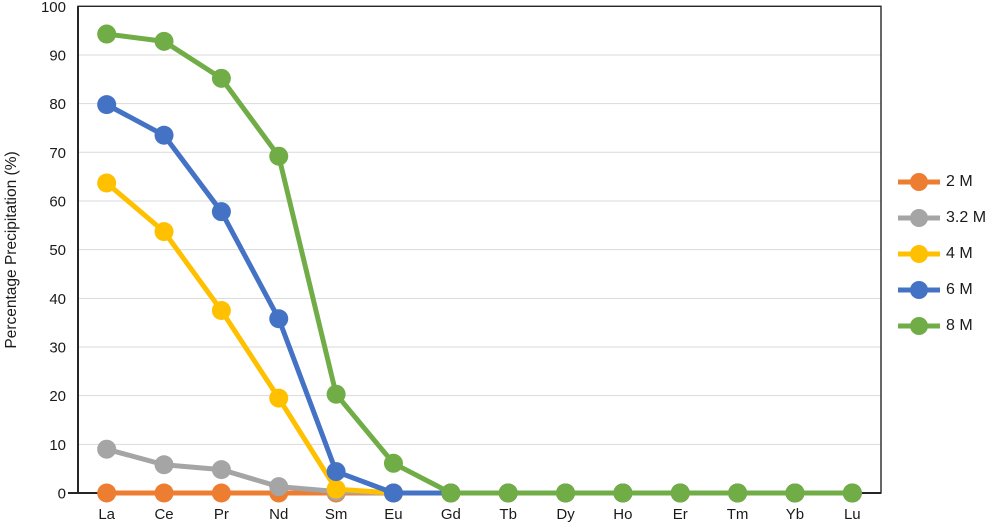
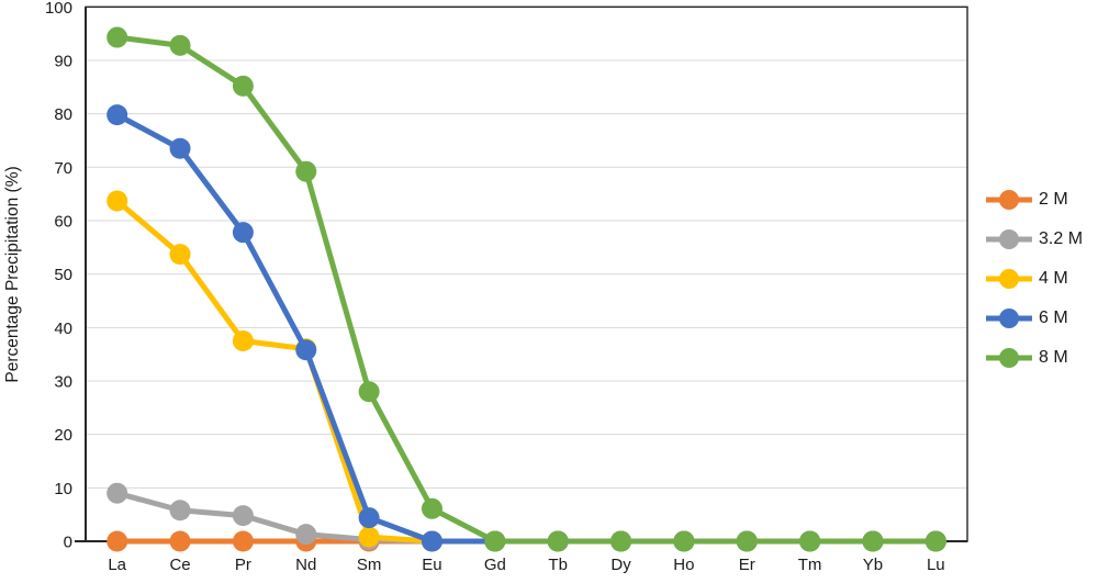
4 M/Nd: 20 -> 36
8 M/Sm: 20 -> 28
